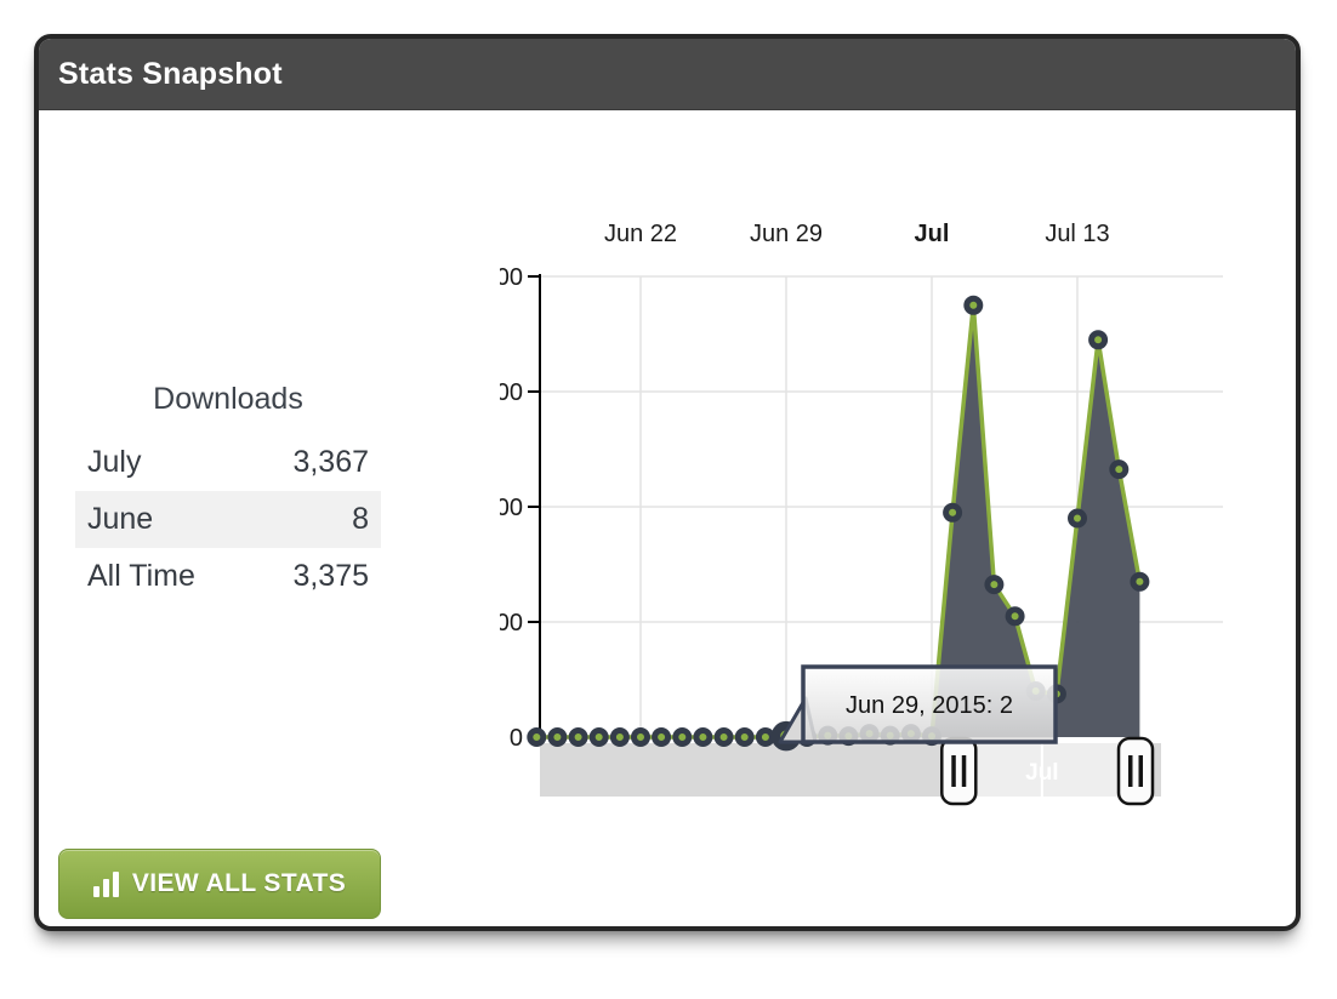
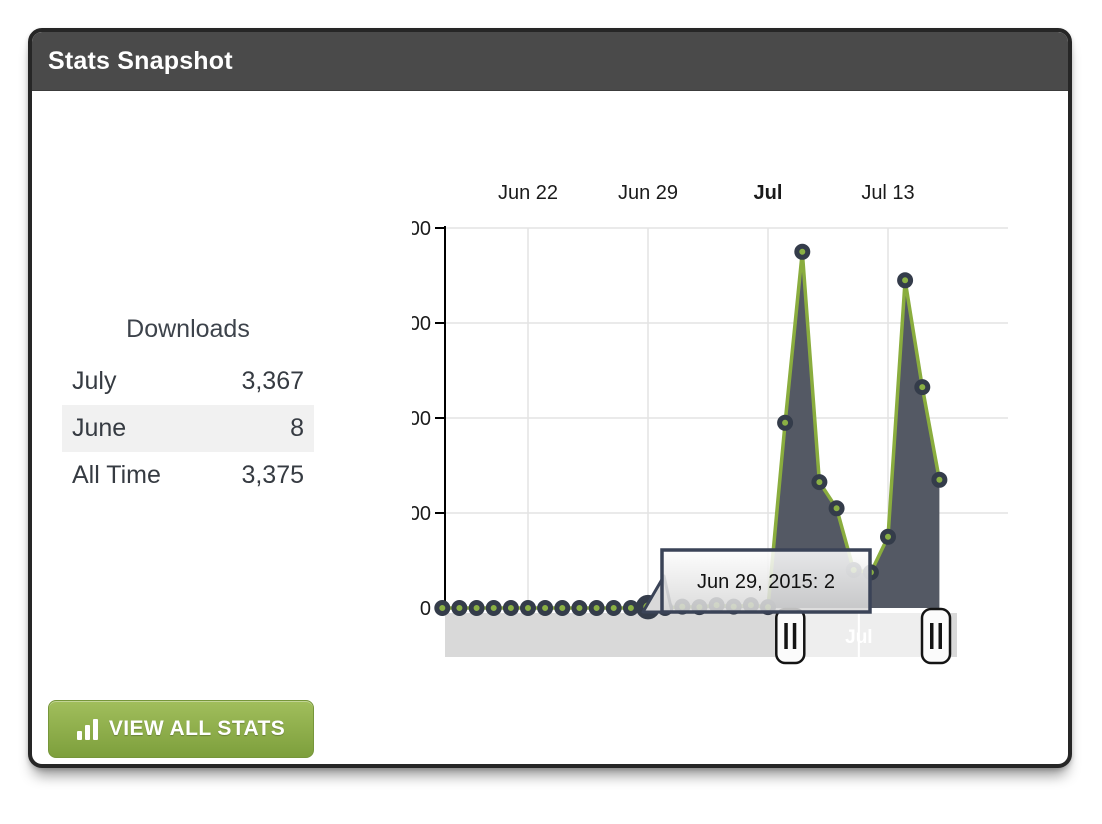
Jul 13: 380 -> 150
